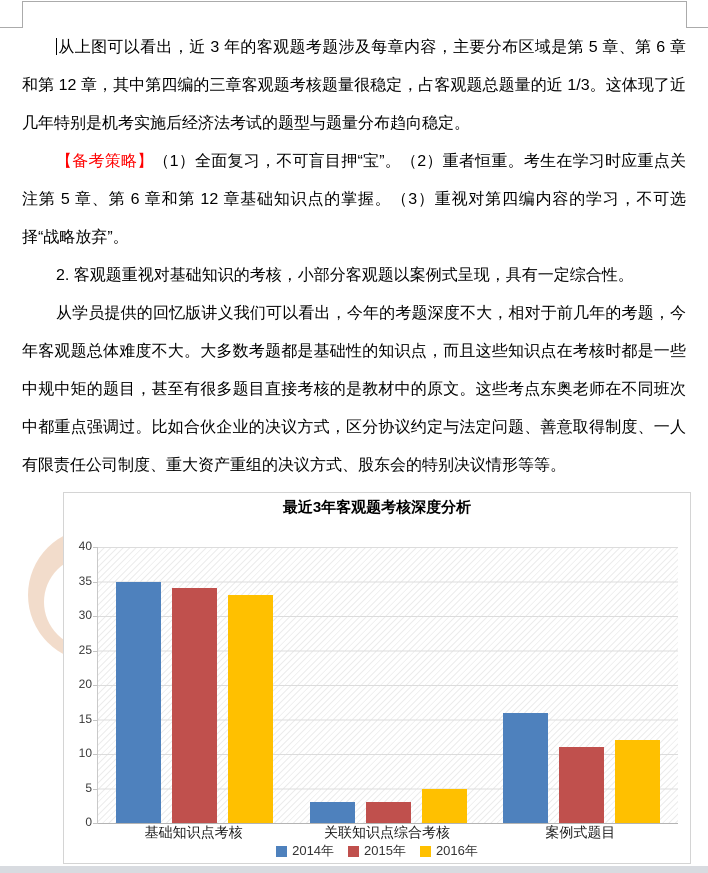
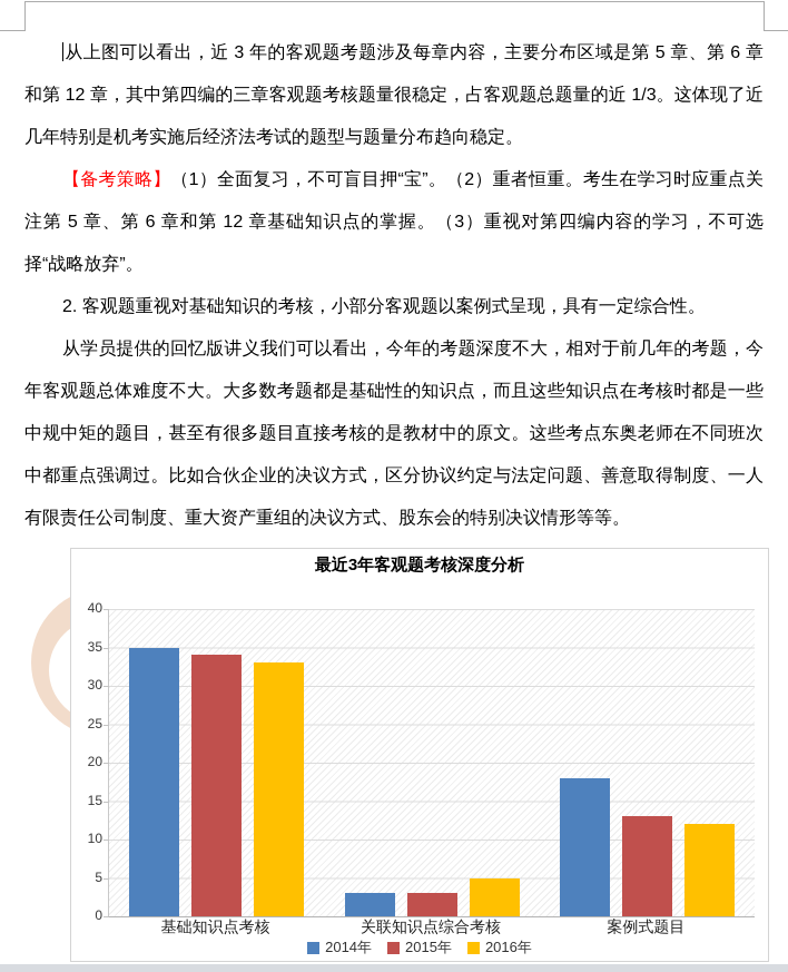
2014年/案例式题目: 16 -> 18
2015年/案例式题目: 11 -> 13
